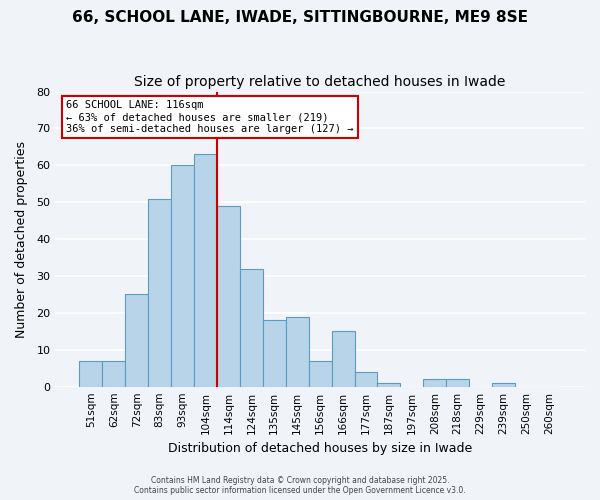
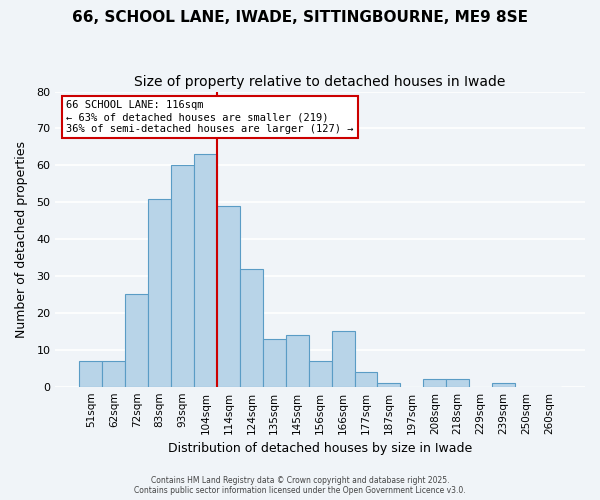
135sqm: 18 -> 13
145sqm: 19 -> 14
